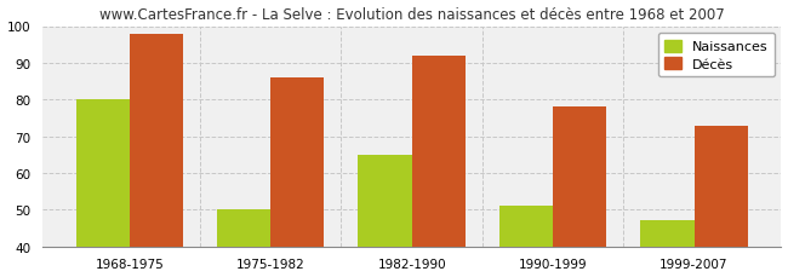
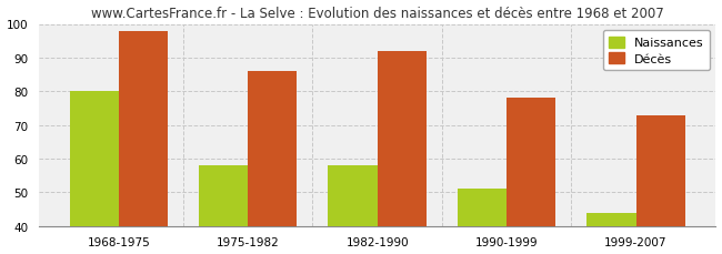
Naissances/1975-1982: 50 -> 58
Naissances/1982-1990: 65 -> 58
Naissances/1999-2007: 47 -> 44
